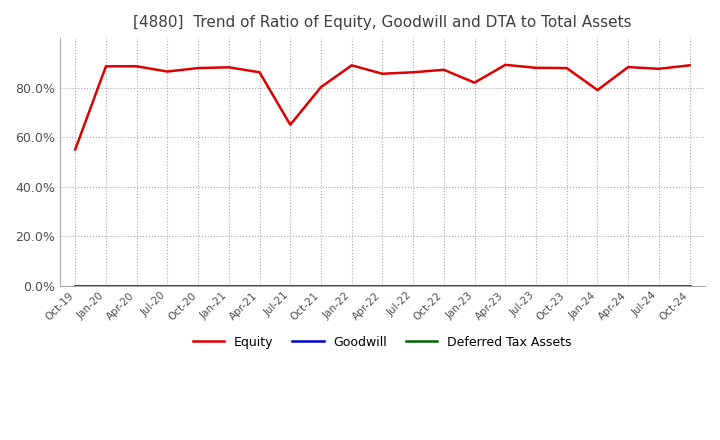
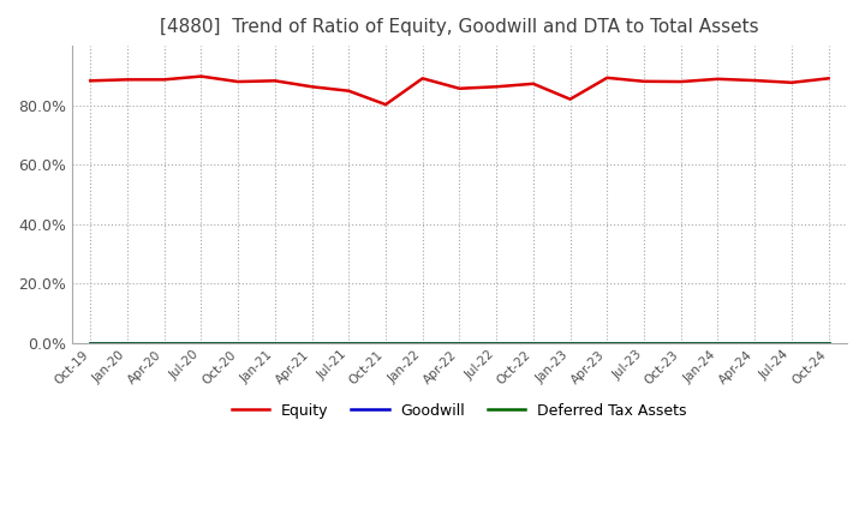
Equity/Oct-19: 55.0% -> 88.2%
Equity/Jul-20: 86.5% -> 89.7%
Equity/Jul-21: 65.0% -> 84.8%
Equity/Jan-24: 79.0% -> 88.8%
